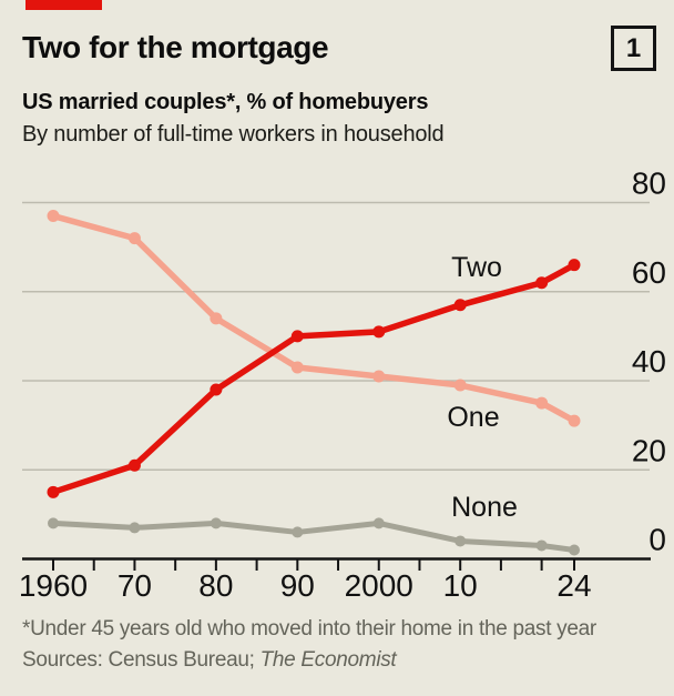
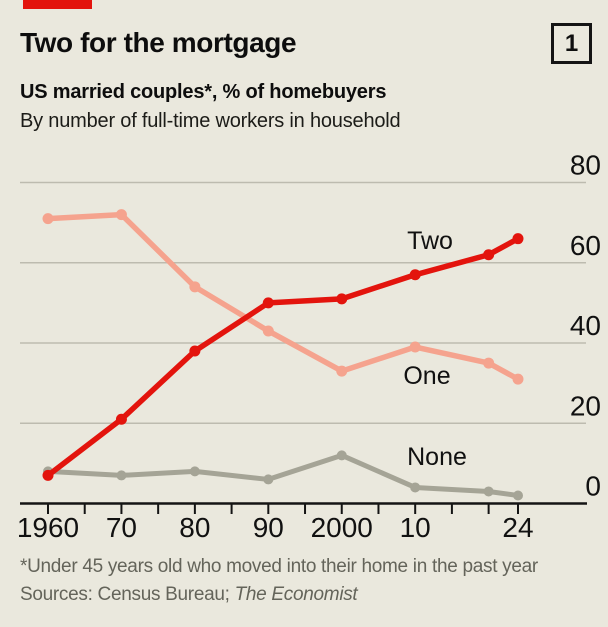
Two/1960: 15 -> 7
One/1960: 77 -> 71
One/2000: 41 -> 33
None/2000: 8 -> 12
